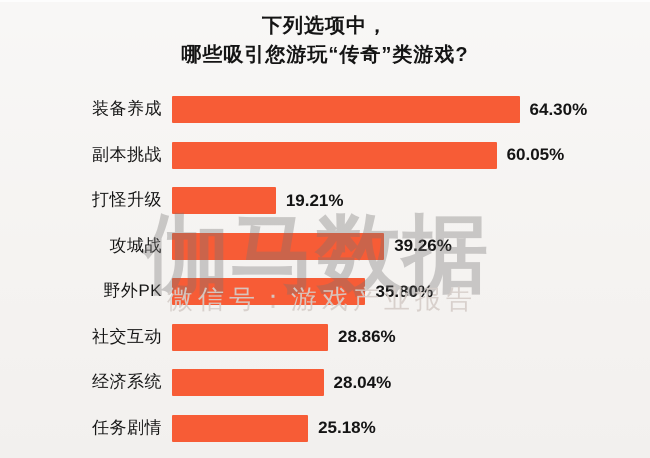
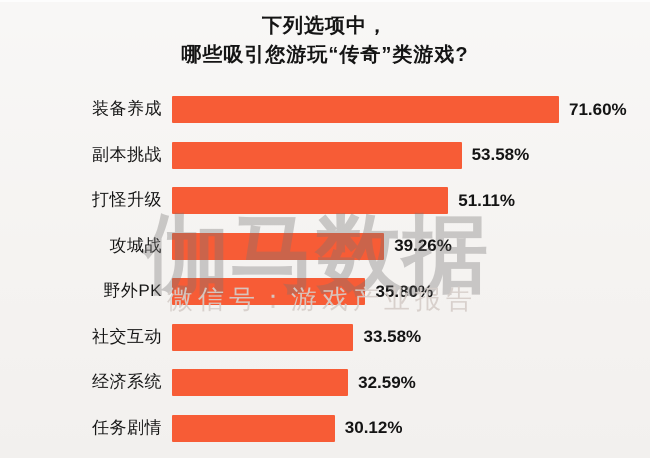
装备养成: 64.30% -> 71.60%
副本挑战: 60.05% -> 53.58%
打怪升级: 19.21% -> 51.11%
社交互动: 28.86% -> 33.58%
经济系统: 28.04% -> 32.59%
任务剧情: 25.18% -> 30.12%
